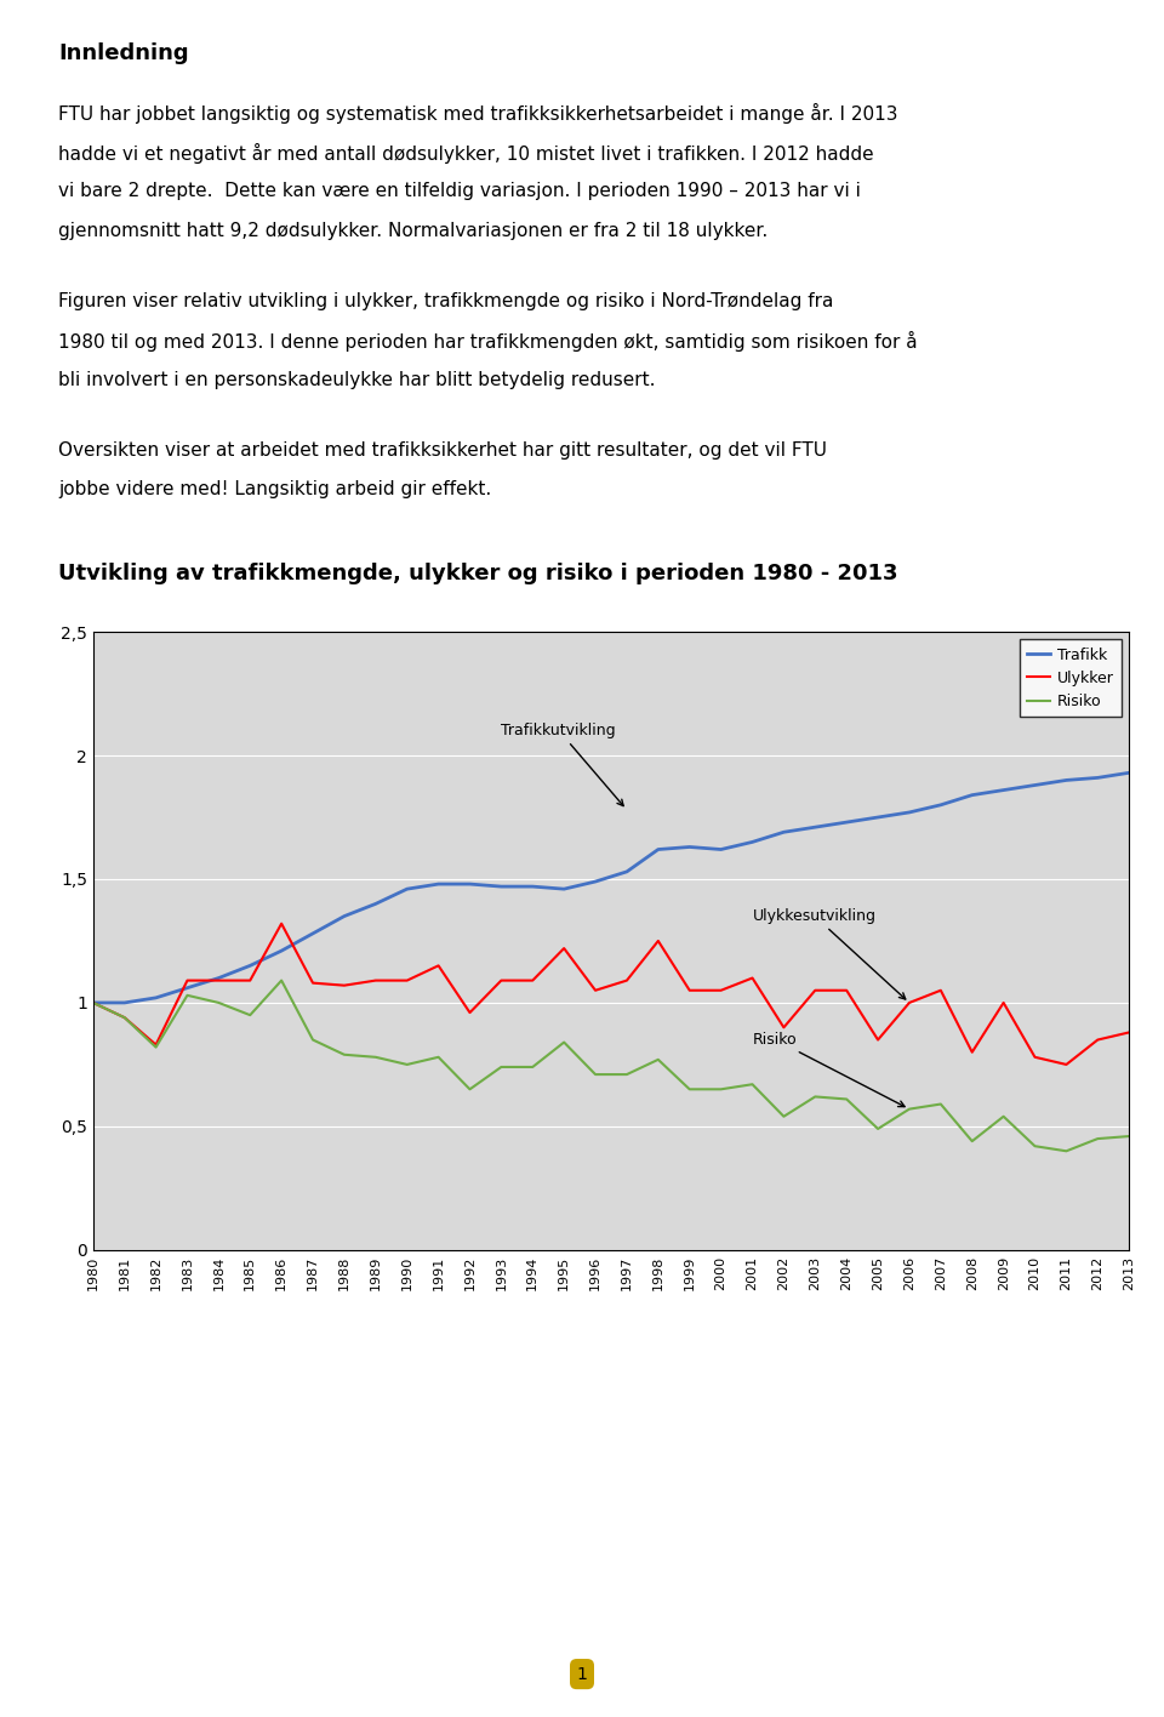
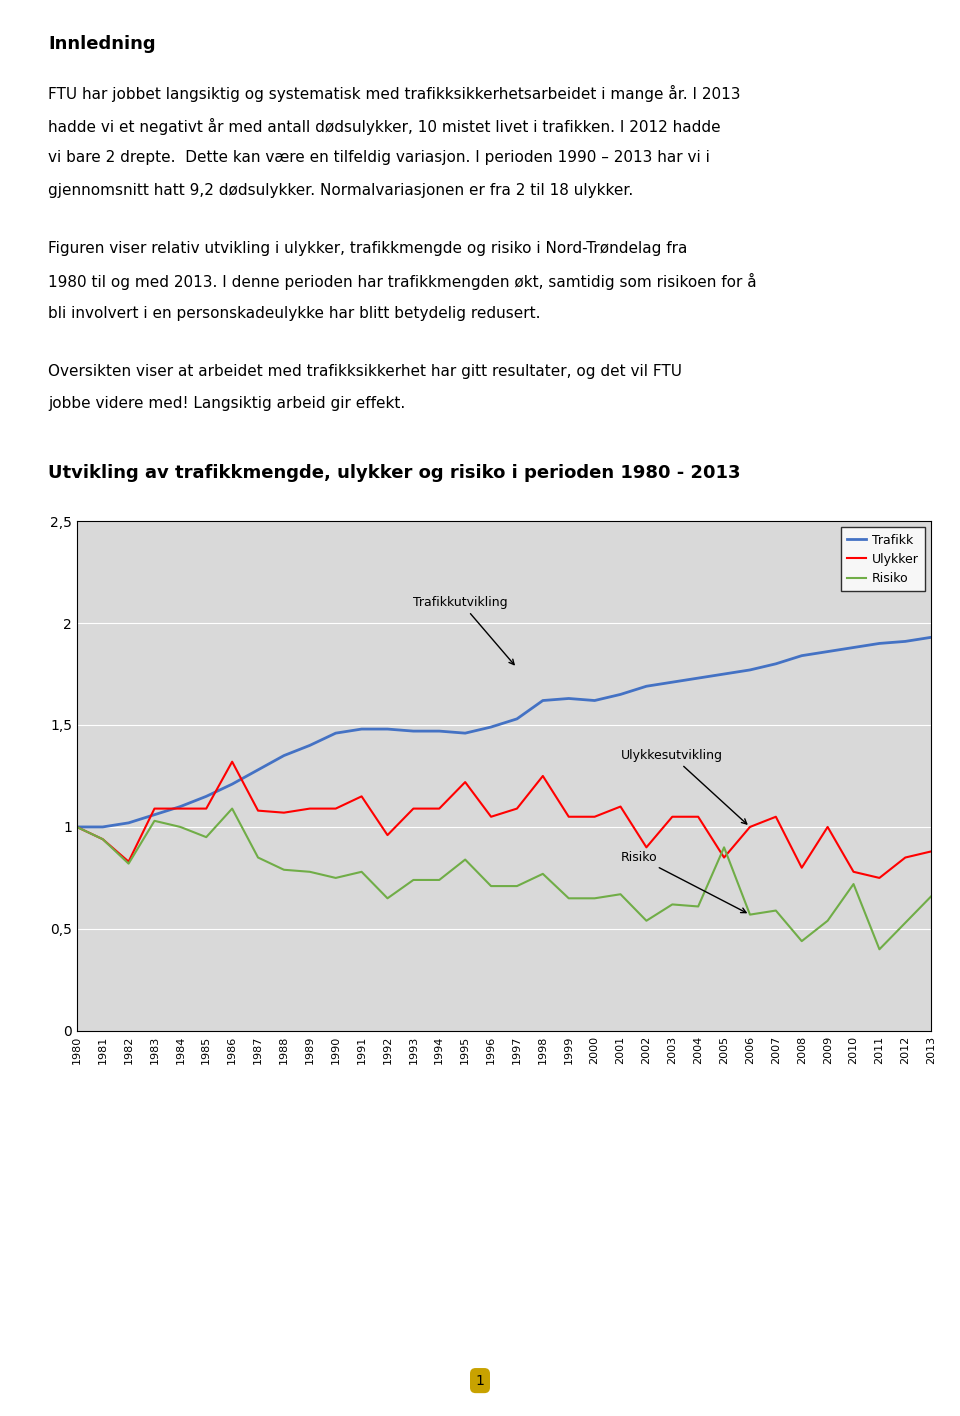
Risiko/2005: 0,49 -> 0,90
Risiko/2010: 0,42 -> 0,72
Risiko/2012: 0,45 -> 0,53
Risiko/2013: 0,46 -> 0,66
